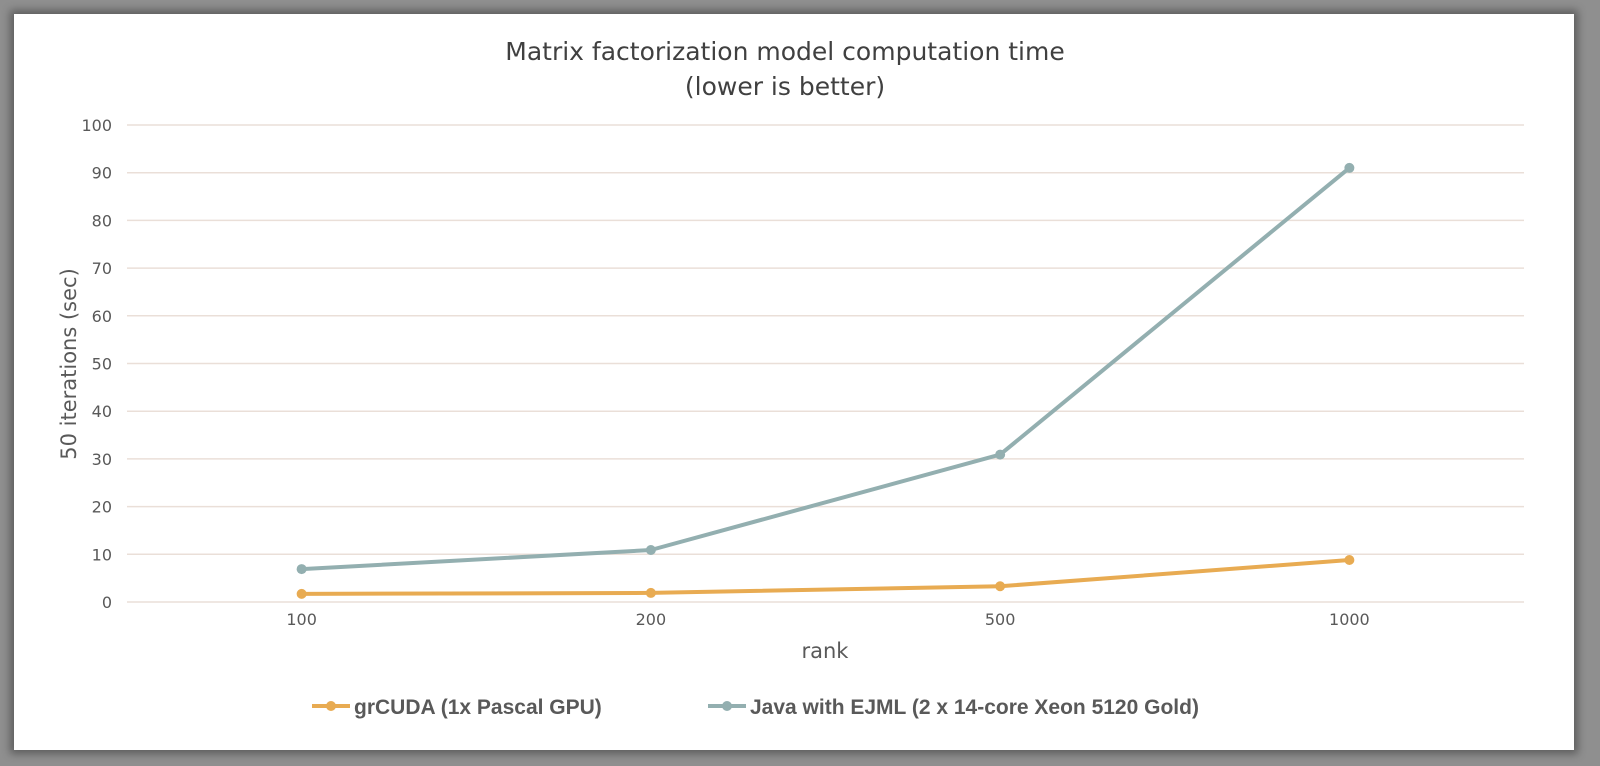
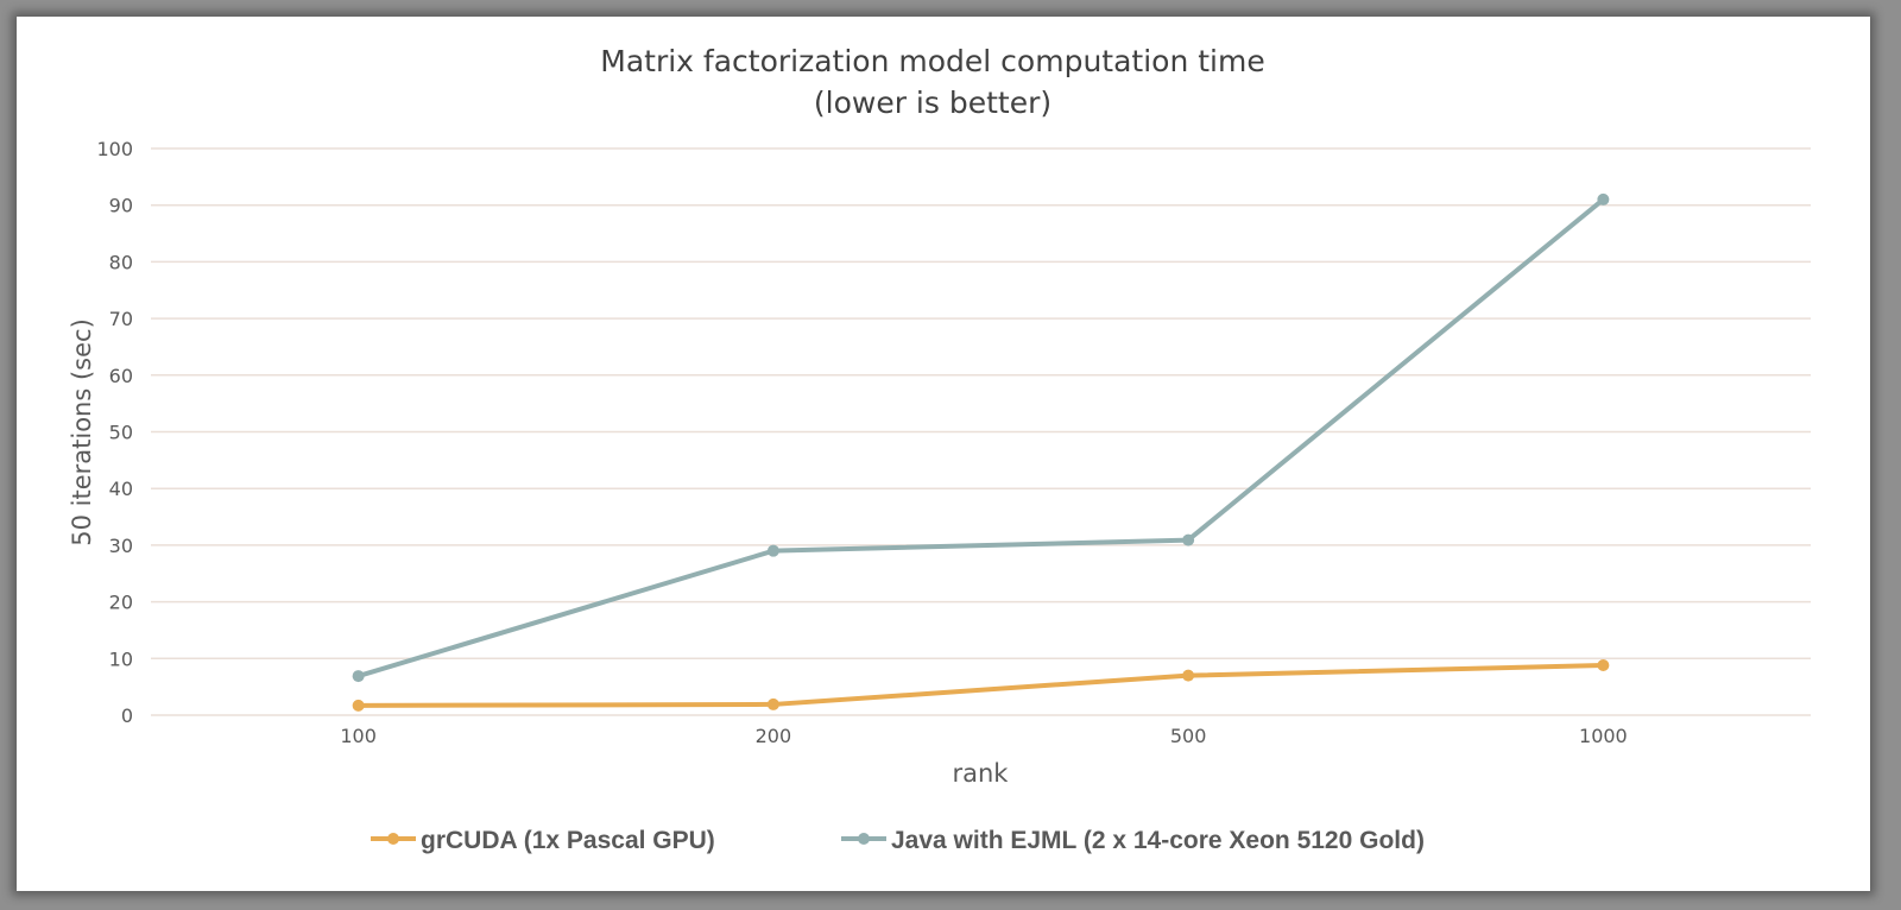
Java with EJML (2 x 14-core Xeon 5120 Gold)/200: 11 -> 29
grCUDA (1x Pascal GPU)/500: 3 -> 7
